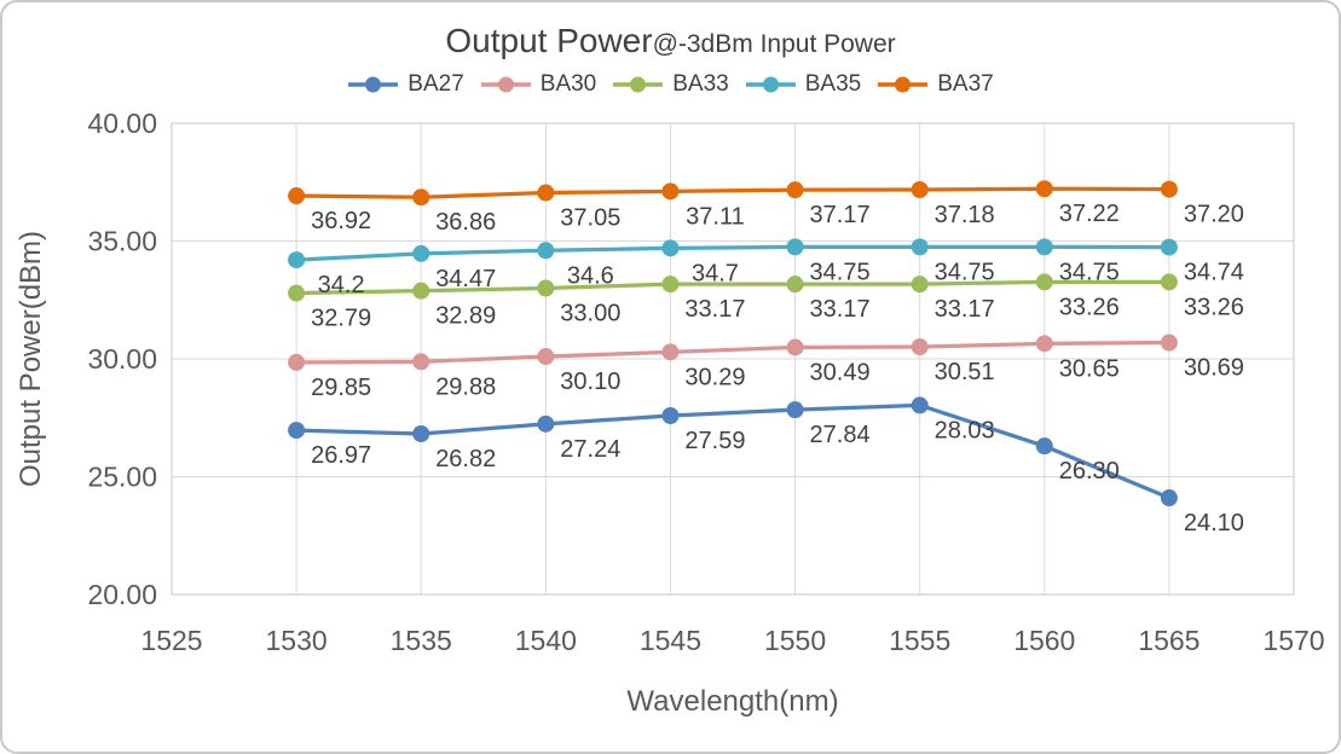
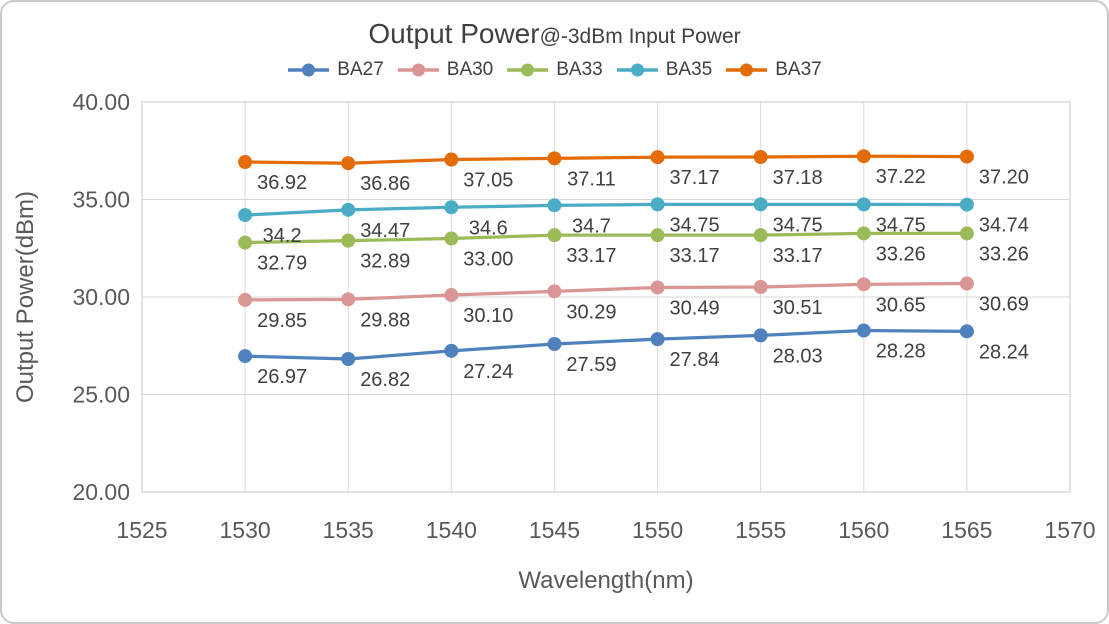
BA27/1560: 26.30 -> 28.28
BA27/1565: 24.10 -> 28.24
